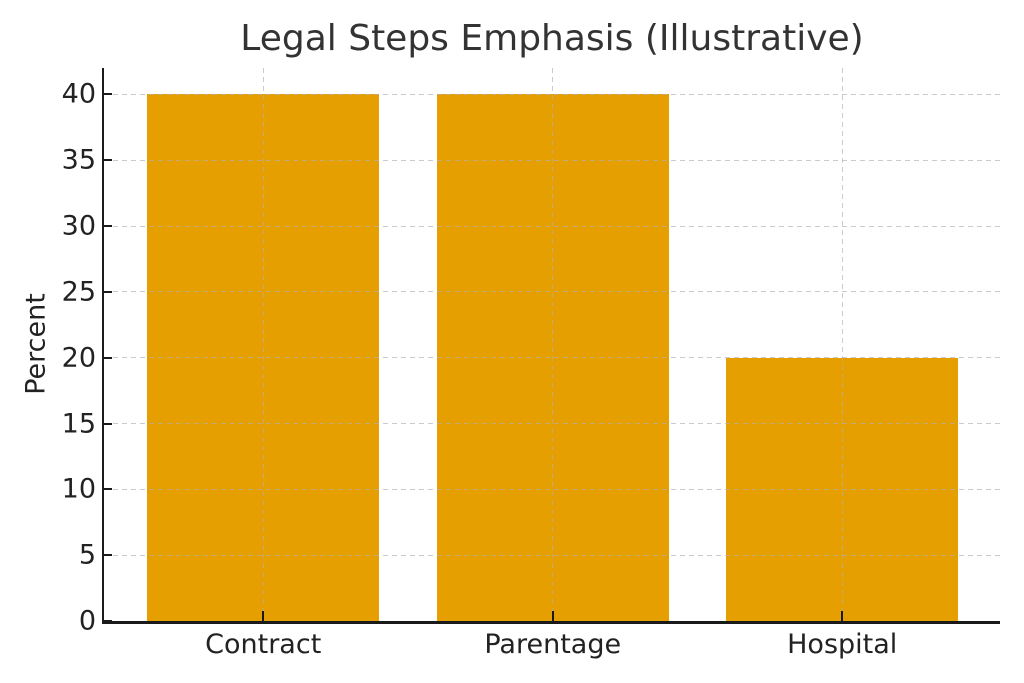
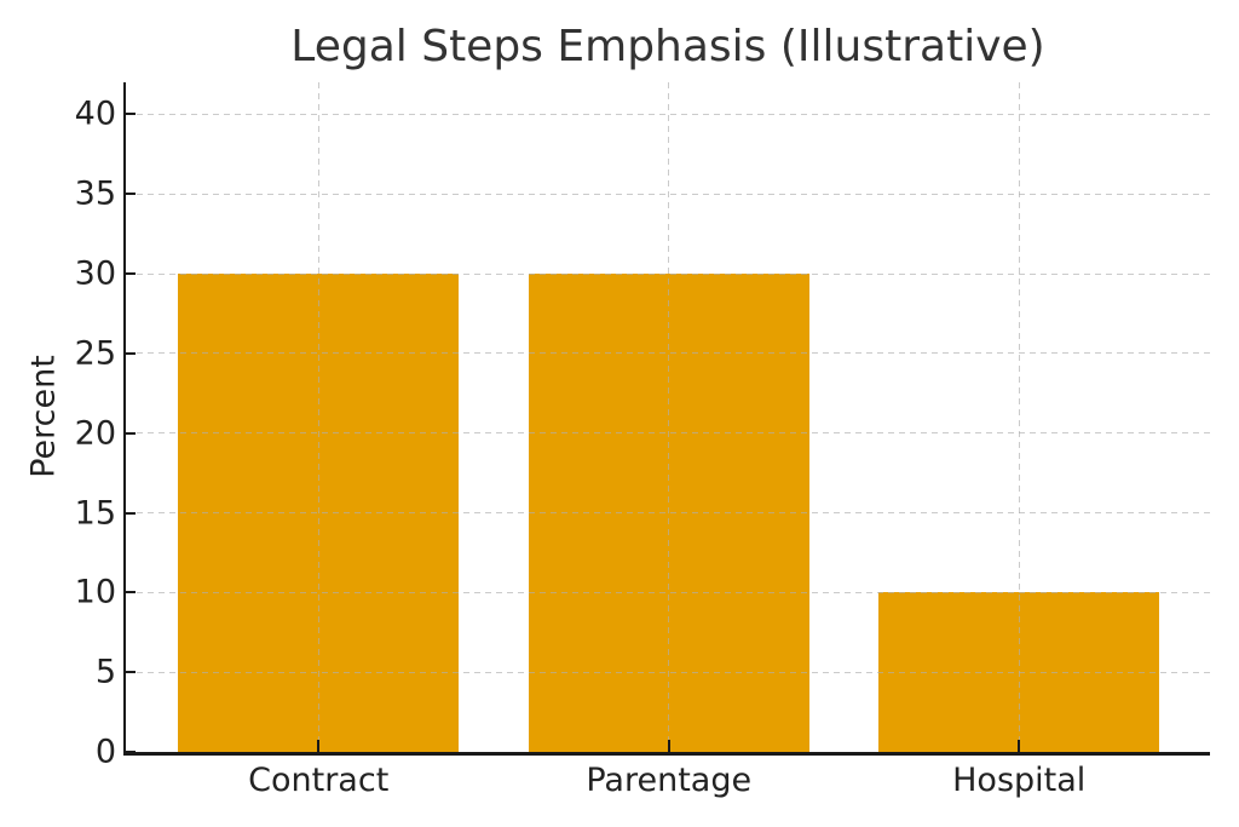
Contract: 40 -> 30
Parentage: 40 -> 30
Hospital: 20 -> 10
